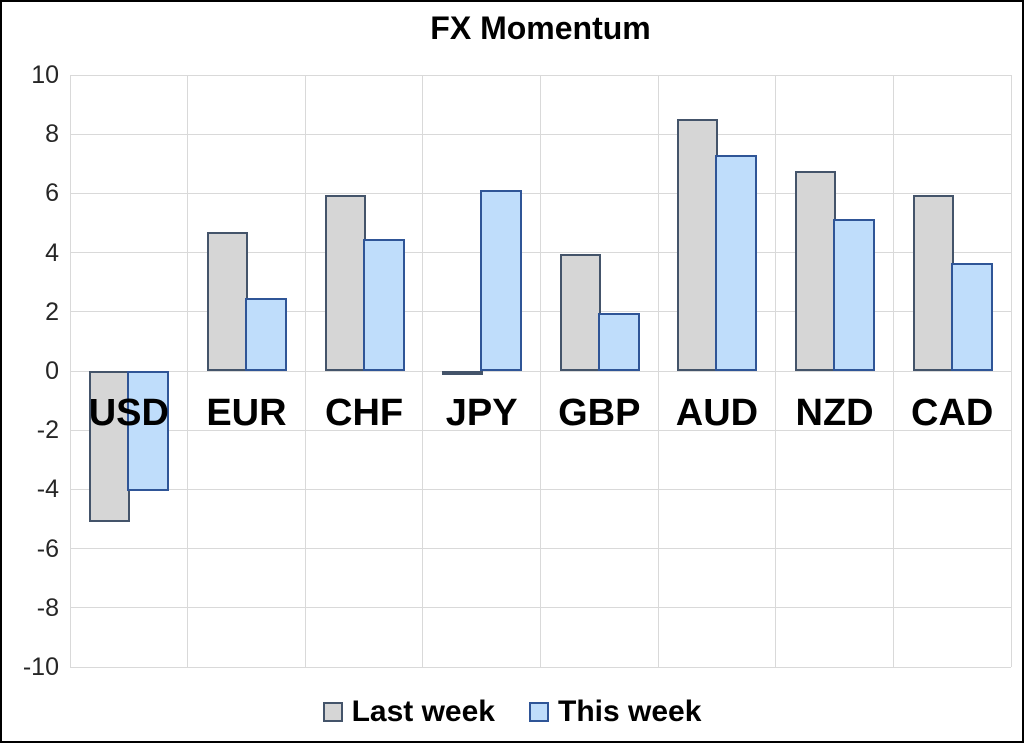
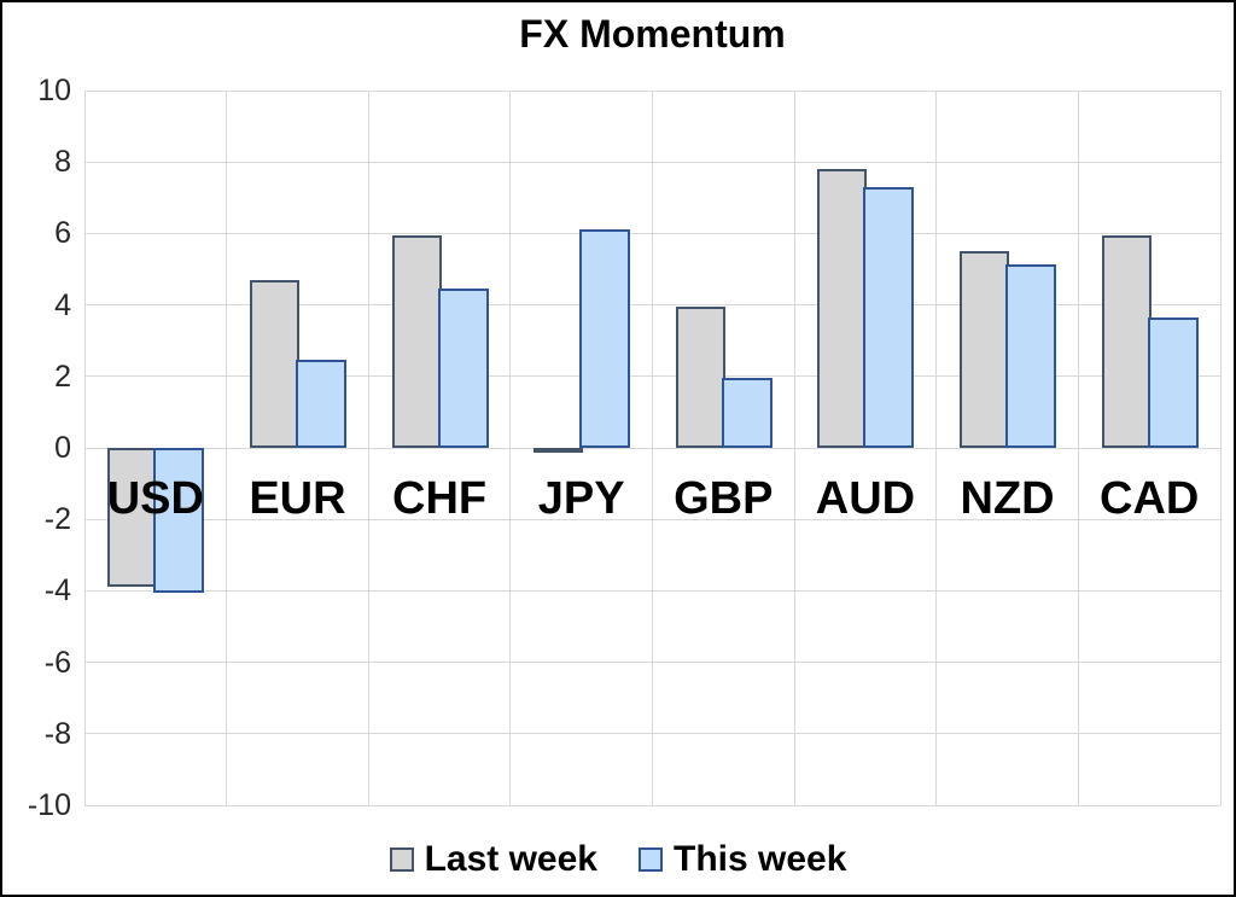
Last week/USD: -5.1 -> -3.9
Last week/AUD: 8.5 -> 7.8
Last week/NZD: 6.8 -> 5.5
